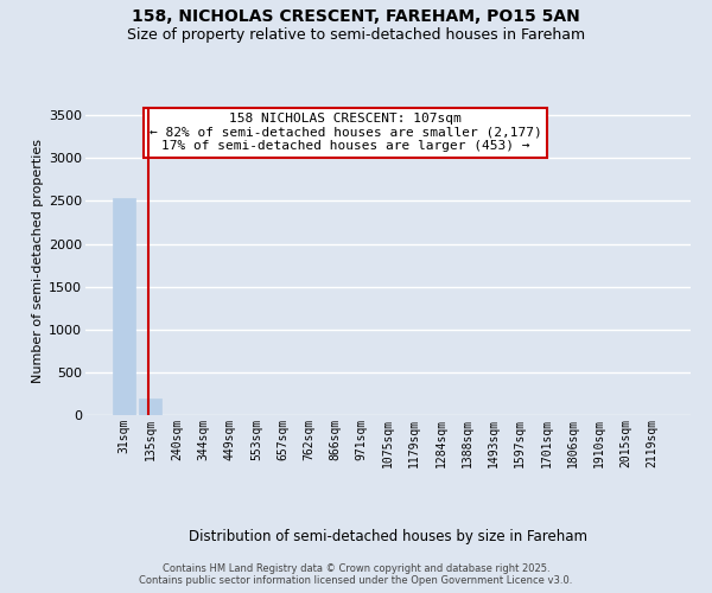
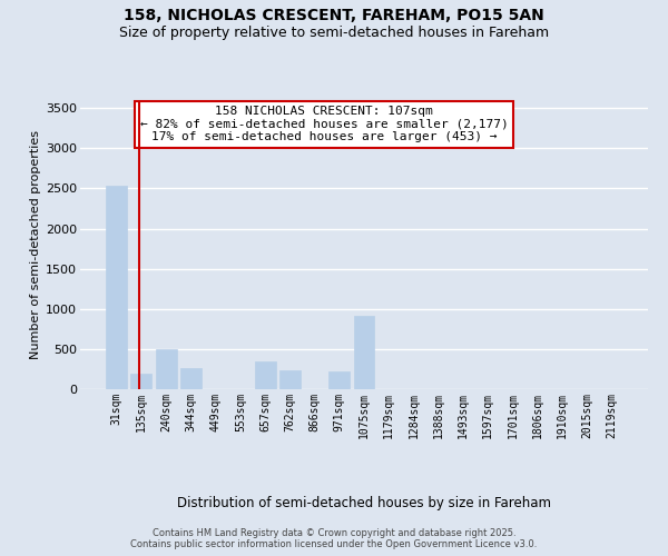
240sqm: 0 -> 500
344sqm: 0 -> 260
657sqm: 0 -> 340
762sqm: 0 -> 240
971sqm: 0 -> 220
1075sqm: 0 -> 920
